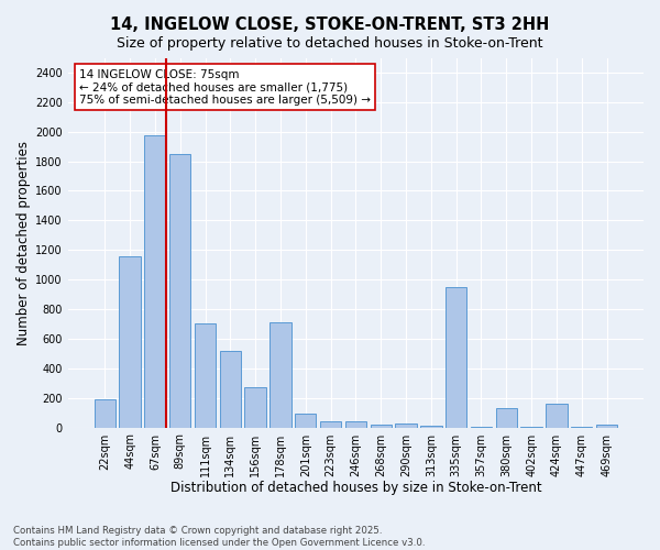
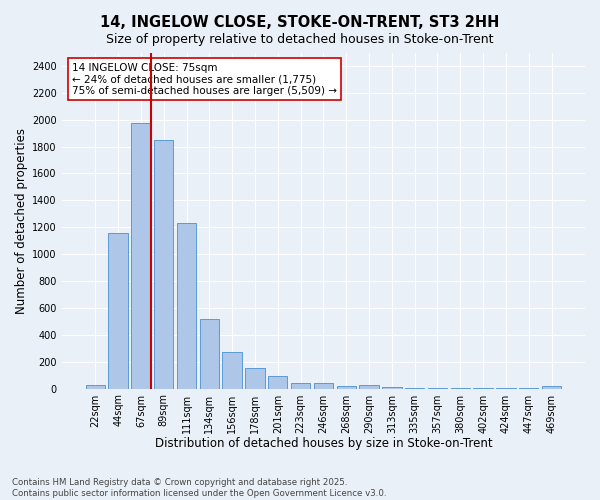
22sqm: 190 -> 30
111sqm: 700 -> 1230
178sqm: 710 -> 160
335sqm: 950 -> 0
380sqm: 130 -> 0
424sqm: 160 -> 0
